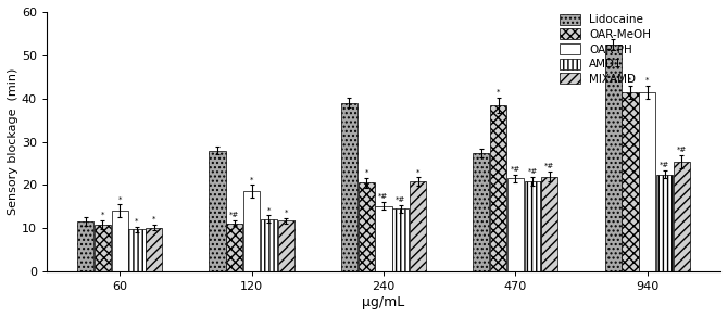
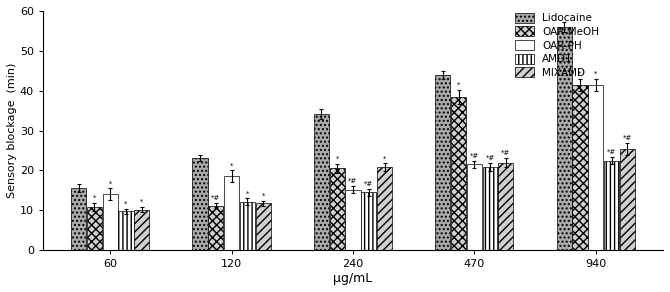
Lidocaine/60: 11.5 -> 15.5
Lidocaine/120: 28.0 -> 23.2
Lidocaine/240: 39.0 -> 34.2
Lidocaine/470: 27.5 -> 44.0
Lidocaine/940: 52.5 -> 56.0
